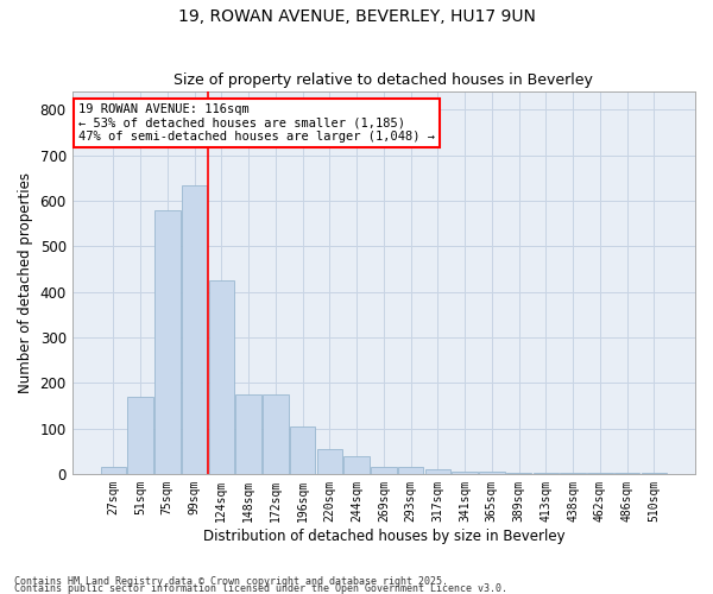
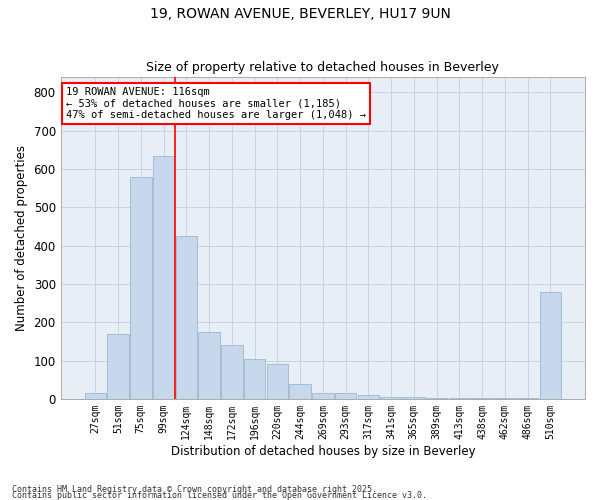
172sqm: 175 -> 140
220sqm: 55 -> 90
510sqm: 1 -> 280
